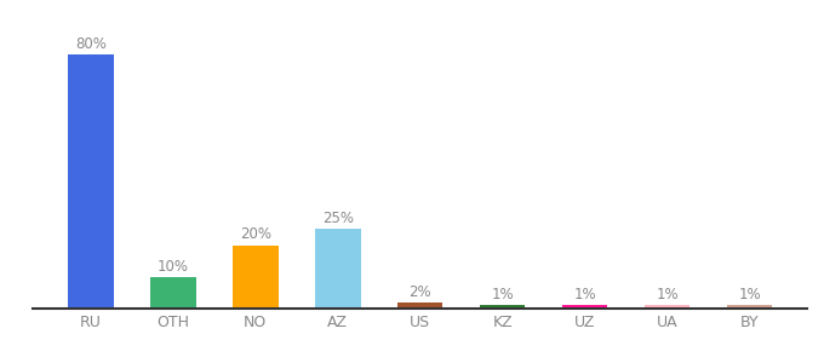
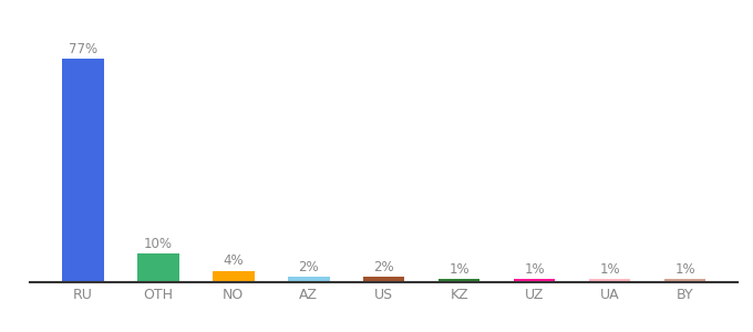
RU: 80% -> 77%
NO: 20% -> 4%
AZ: 25% -> 2%
